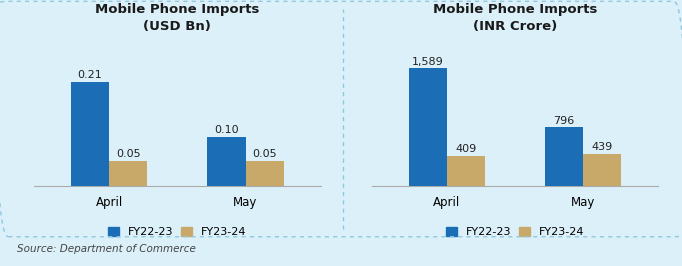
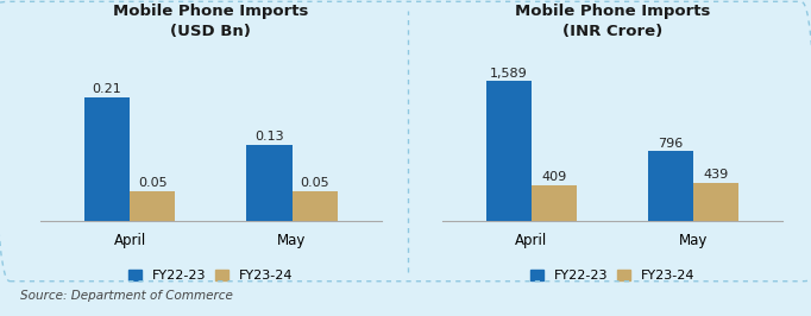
Mobile Phone Imports (USD Bn)/FY22-23/May: 0.10 -> 0.13
